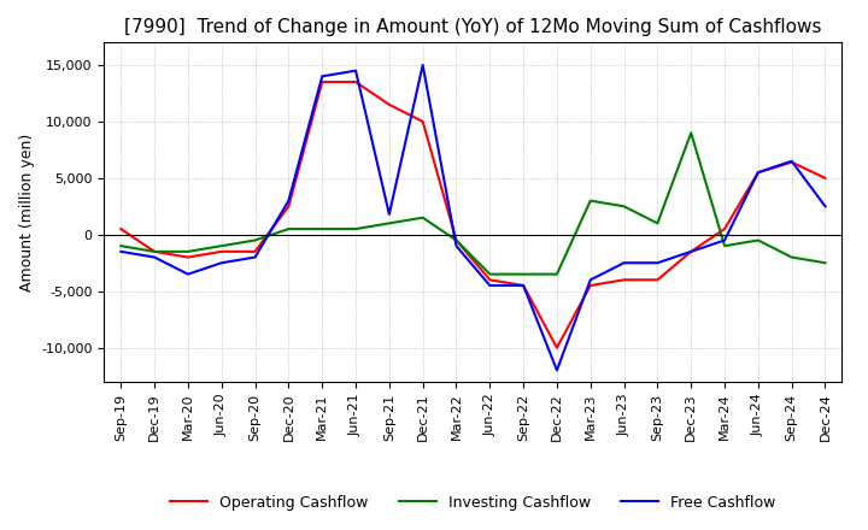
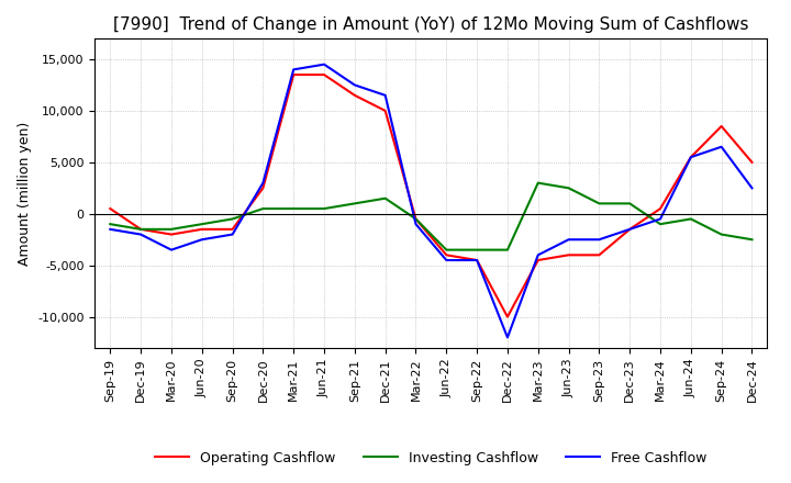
Free Cashflow/Sep-21: 1,800 -> 12,500
Free Cashflow/Dec-21: 15,000 -> 11,500
Investing Cashflow/Dec-23: 9,000 -> 1,000
Operating Cashflow/Sep-24: 6,400 -> 8,500
